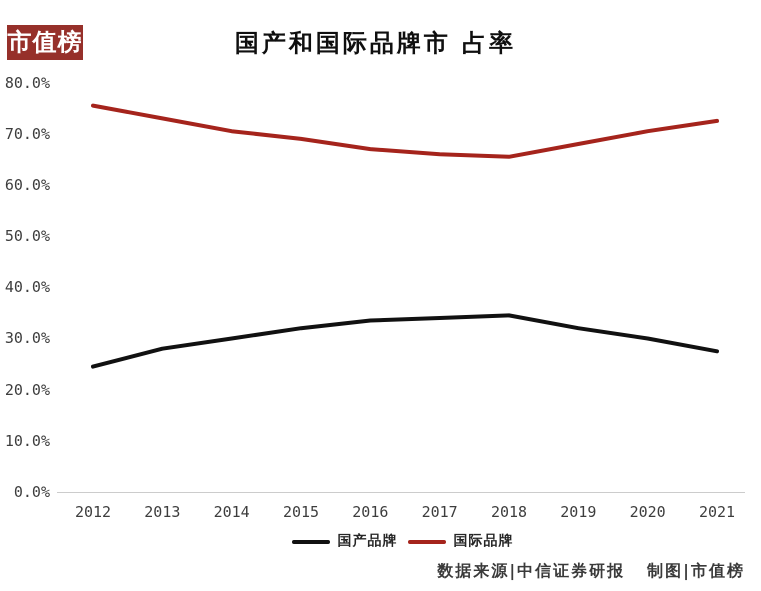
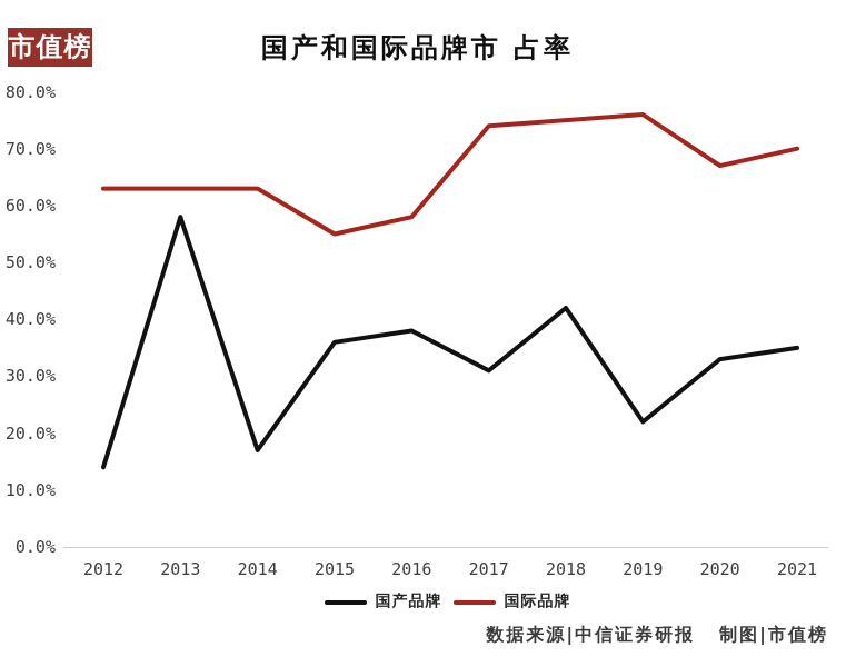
国产品牌/2012: 24% -> 14%
国际品牌/2012: 76% -> 63%
国产品牌/2013: 28% -> 58%
国际品牌/2013: 73% -> 63%
国产品牌/2014: 30% -> 17%
国际品牌/2014: 70% -> 63%
国产品牌/2015: 32% -> 36%
国际品牌/2015: 69% -> 55%
国产品牌/2016: 34% -> 38%
国际品牌/2016: 67% -> 58%
国产品牌/2017: 34% -> 31%
国际品牌/2017: 66% -> 74%
国产品牌/2018: 34% -> 42%
国际品牌/2018: 66% -> 75%
国产品牌/2019: 32% -> 22%
国际品牌/2019: 68% -> 76%
国产品牌/2020: 30% -> 33%
国际品牌/2020: 70% -> 67%
国产品牌/2021: 28% -> 35%
国际品牌/2021: 72% -> 70%
